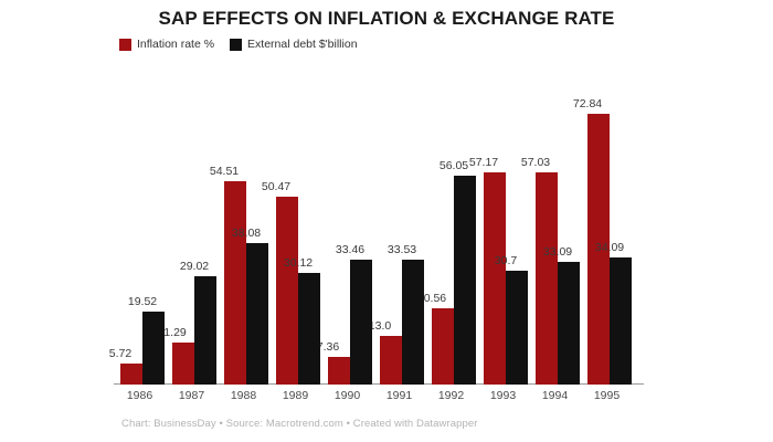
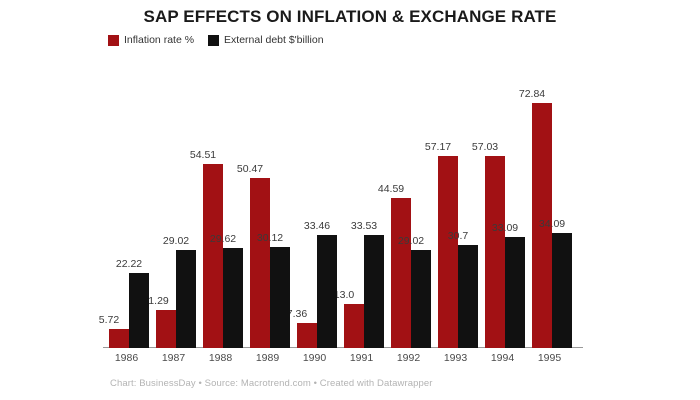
External debt $'billion/1986: 19.52 -> 22.22
External debt $'billion/1988: 38.08 -> 29.62
Inflation rate %/1992: 20.56 -> 44.59
External debt $'billion/1992: 56.05 -> 29.02
